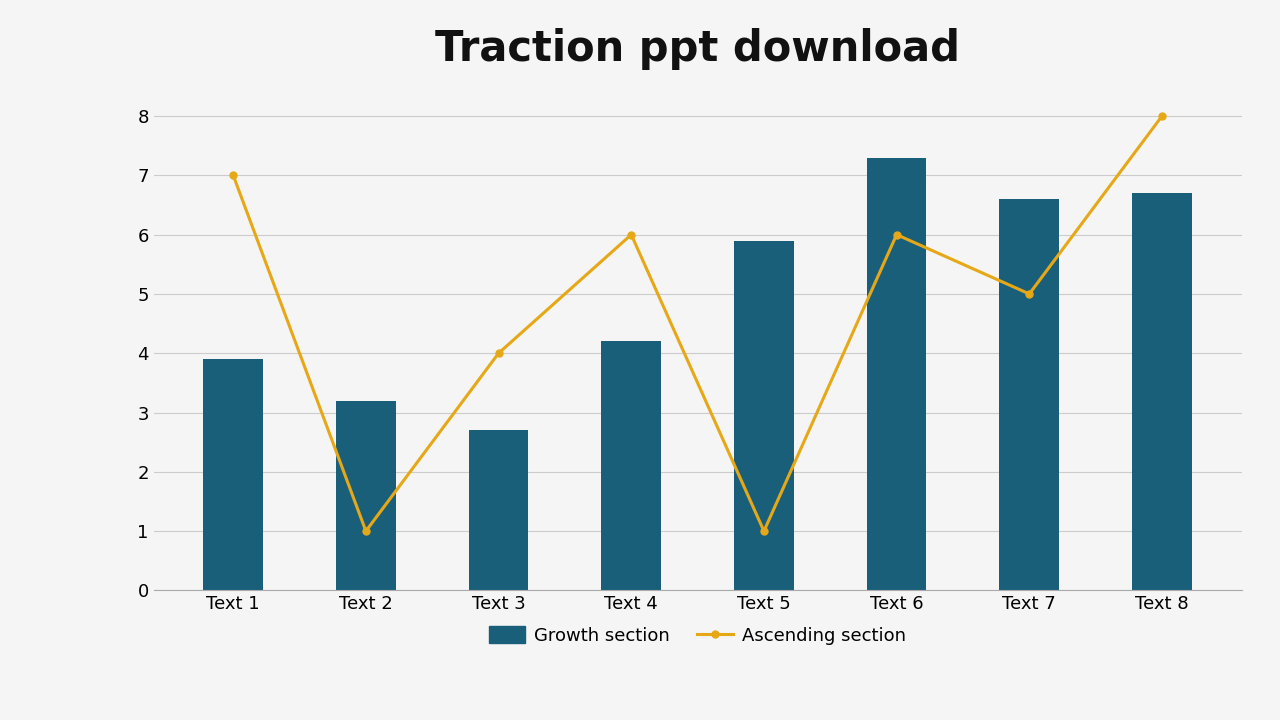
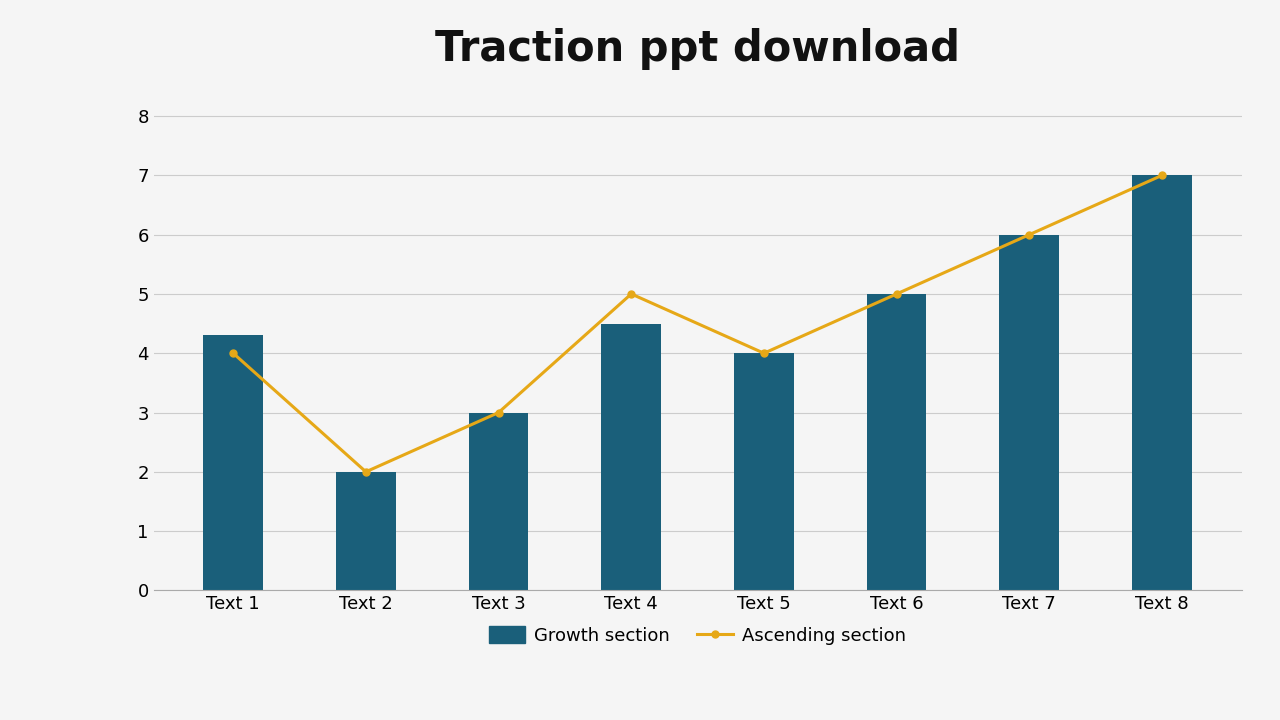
Growth section/Text 1: 3.9 -> 4.3
Ascending section/Text 1: 7 -> 4
Growth section/Text 2: 3.2 -> 2.0
Ascending section/Text 2: 1 -> 2
Growth section/Text 3: 2.7 -> 3.0
Ascending section/Text 3: 4 -> 3
Growth section/Text 4: 4.2 -> 4.5
Ascending section/Text 4: 6 -> 5
Growth section/Text 5: 5.9 -> 4.0
Ascending section/Text 5: 1 -> 4
Growth section/Text 6: 7.3 -> 5.0
Ascending section/Text 6: 6 -> 5
Growth section/Text 7: 6.6 -> 6.0
Ascending section/Text 7: 5 -> 6
Growth section/Text 8: 6.7 -> 7.0
Ascending section/Text 8: 8 -> 7
